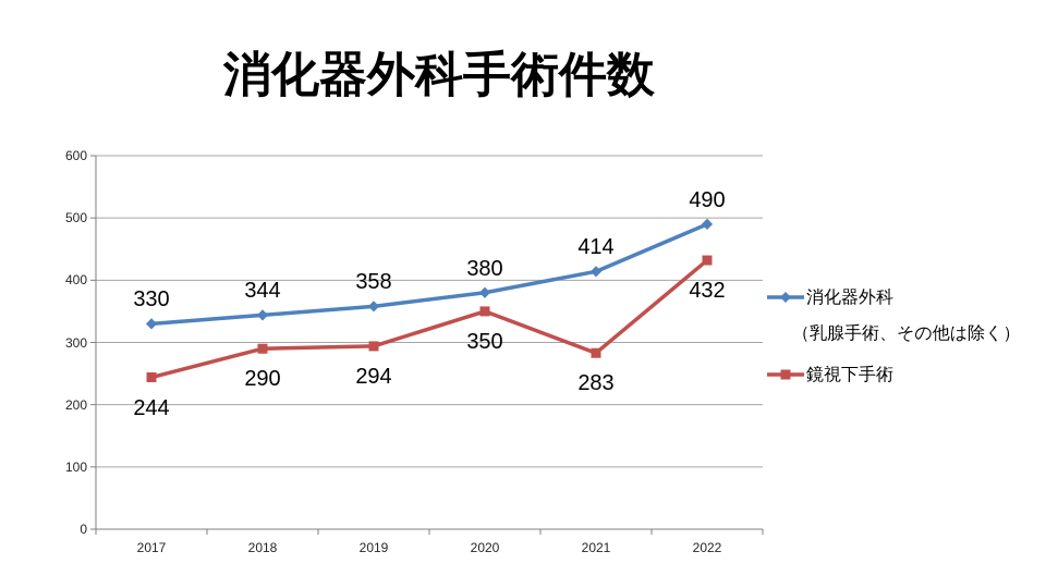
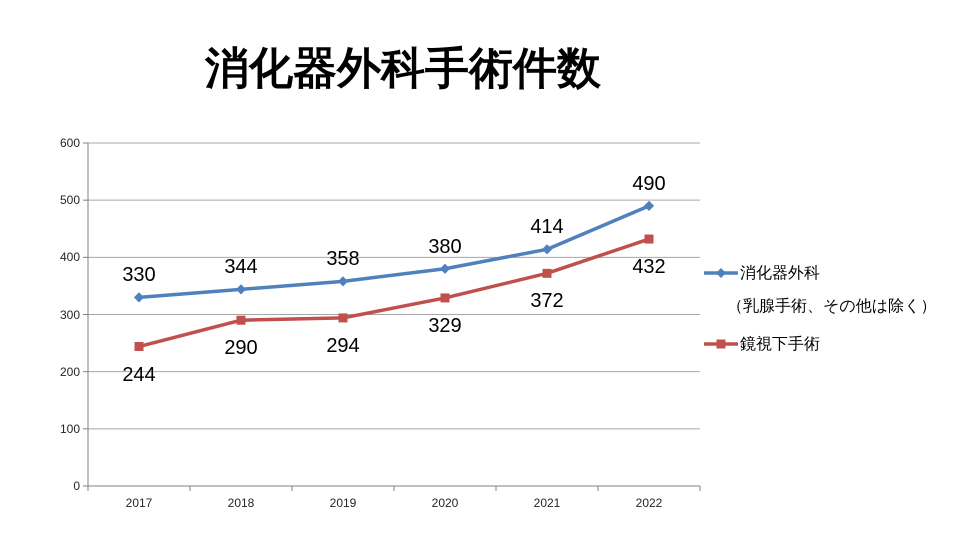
鏡視下手術/2020: 350 -> 329
鏡視下手術/2021: 283 -> 372
